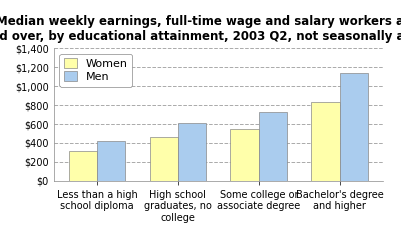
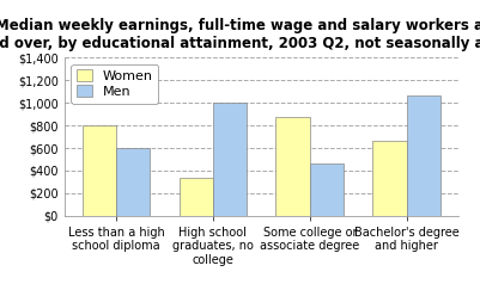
Women/Less than a high school diploma: $310 -> $800
Men/Less than a high school diploma: $420 -> $600
Women/High school graduates, no college: $460 -> $340
Men/High school graduates, no college: $620 -> $1,000
Women/Some college or associate degree: $540 -> $880
Men/Some college or associate degree: $730 -> $460
Women/Bachelor's degree and higher: $840 -> $660
Men/Bachelor's degree and higher: $1,140 -> $1,060
